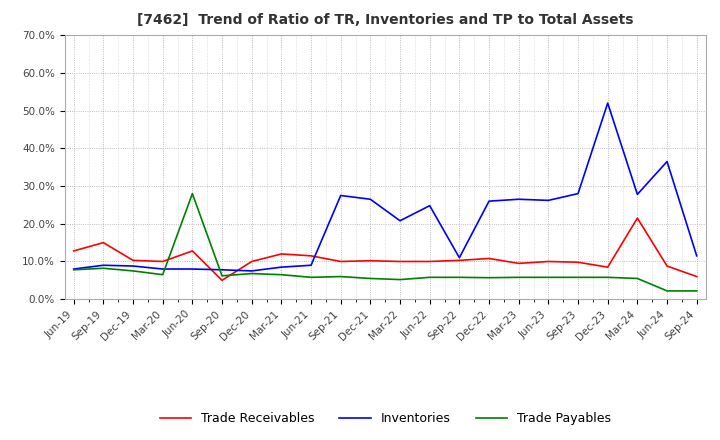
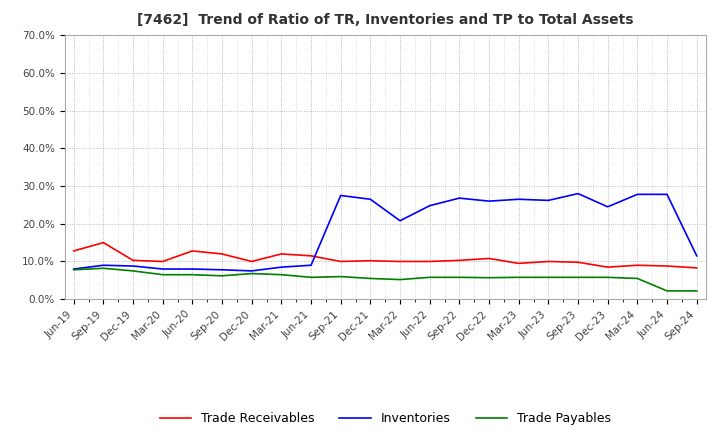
Trade Payables/Jun-20: 28.0% -> 6.5%
Trade Receivables/Sep-20: 5.0% -> 12.0%
Inventories/Sep-22: 11.0% -> 26.8%
Inventories/Dec-23: 52.0% -> 24.5%
Trade Receivables/Mar-24: 21.5% -> 9.0%
Inventories/Jun-24: 36.5% -> 27.8%
Trade Receivables/Sep-24: 6.0% -> 8.3%
